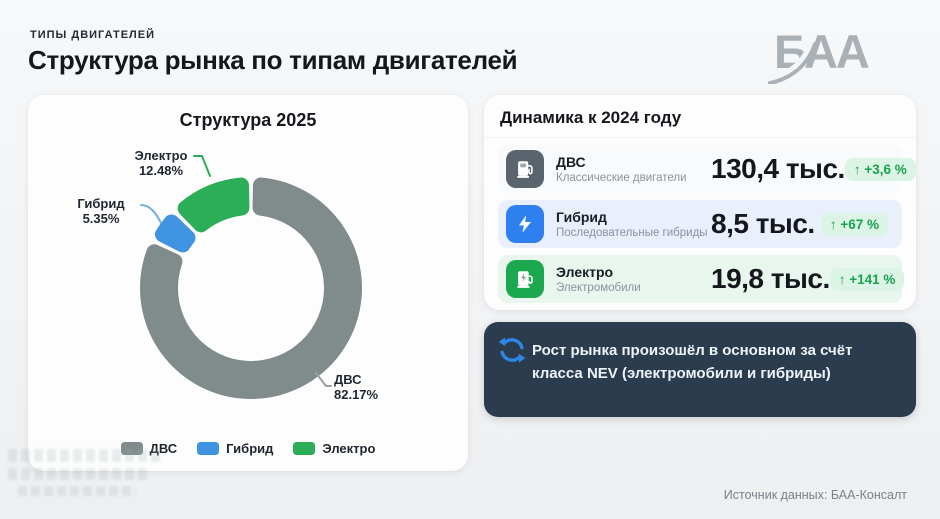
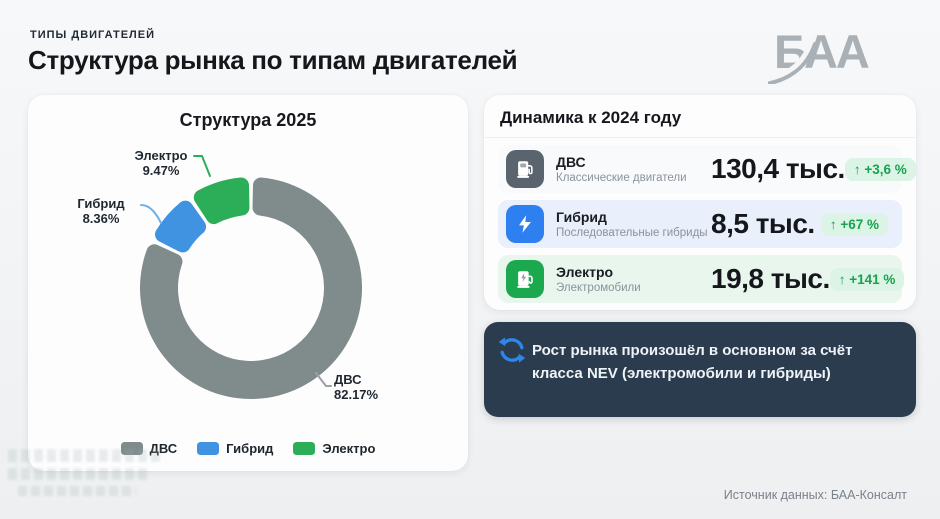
Гибрид: 5.35% -> 8.36%
Электро: 12.48% -> 9.47%
